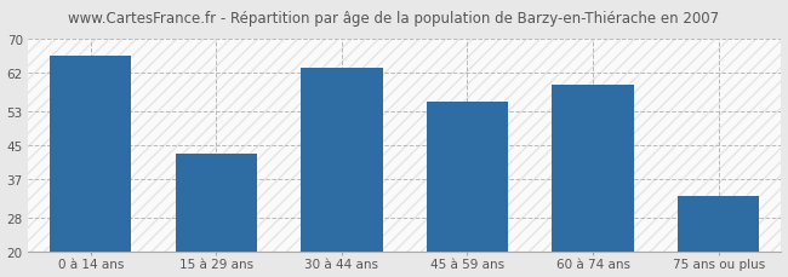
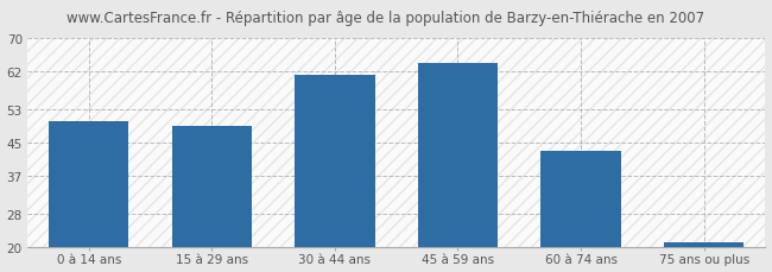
0 à 14 ans: 66 -> 50
15 à 29 ans: 43 -> 49
30 à 44 ans: 63 -> 61
45 à 59 ans: 55 -> 64
60 à 74 ans: 59 -> 43
75 ans ou plus: 33 -> 21
